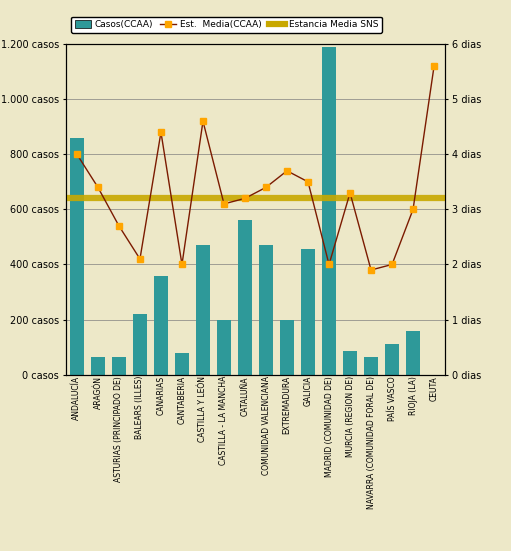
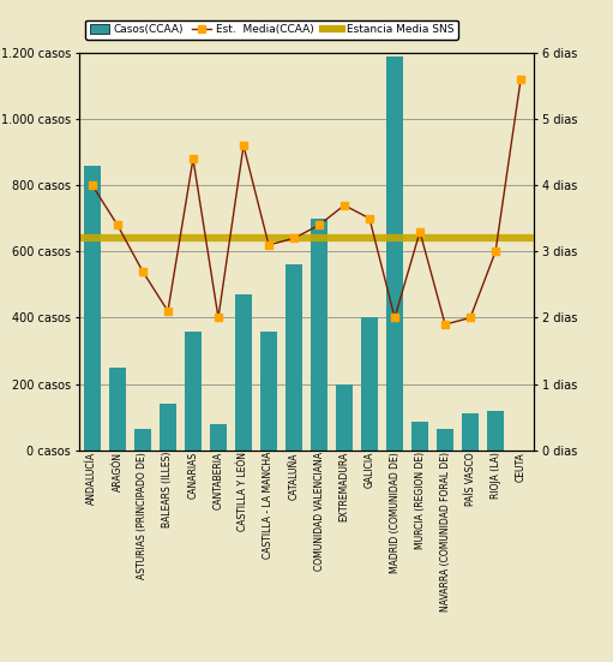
Casos(CCAA)/ARAGÓN: 65 casos -> 250 casos
Casos(CCAA)/BALEARS (ILLES): 220 casos -> 140 casos
Casos(CCAA)/CASTILLA - LA MANCHA: 200 casos -> 360 casos
Casos(CCAA)/COMUNIDAD VALENCIANA: 470 casos -> 700 casos
Casos(CCAA)/GALICIA: 455 casos -> 400 casos
Casos(CCAA)/RIOJA (LA): 160 casos -> 120 casos
